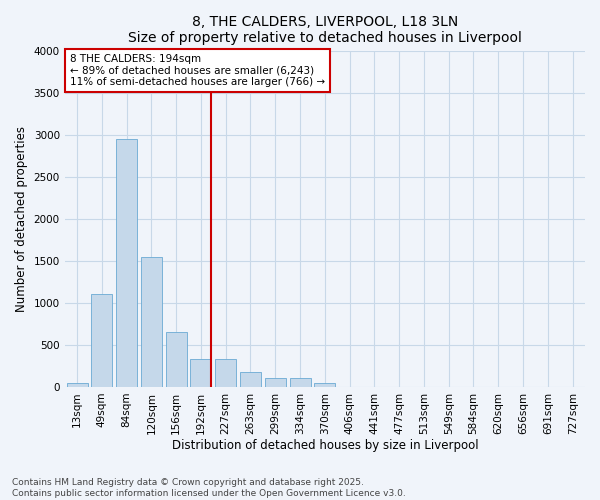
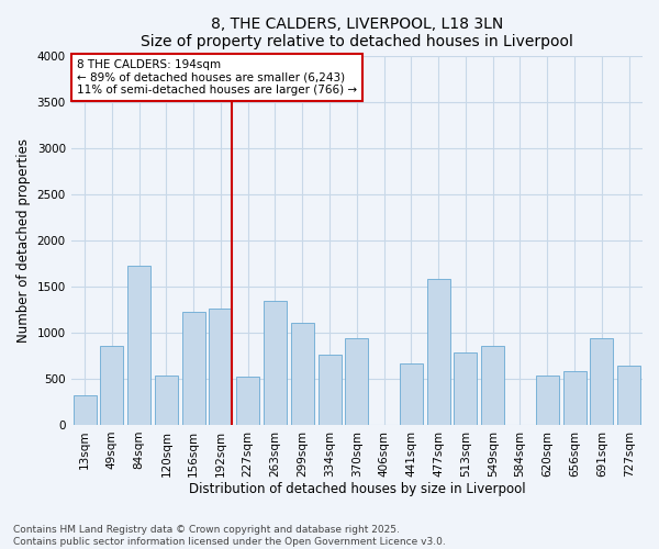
13sqm: 50 -> 320
49sqm: 1100 -> 860
84sqm: 2950 -> 1720
120sqm: 1550 -> 540
156sqm: 650 -> 1220
192sqm: 330 -> 1260
227sqm: 330 -> 520
263sqm: 180 -> 1340
299sqm: 100 -> 1100
334sqm: 100 -> 760
370sqm: 50 -> 940
441sqm: 0 -> 660
477sqm: 0 -> 1580
513sqm: 0 -> 780
549sqm: 0 -> 860
620sqm: 0 -> 540
656sqm: 0 -> 580
691sqm: 0 -> 940
727sqm: 0 -> 640
